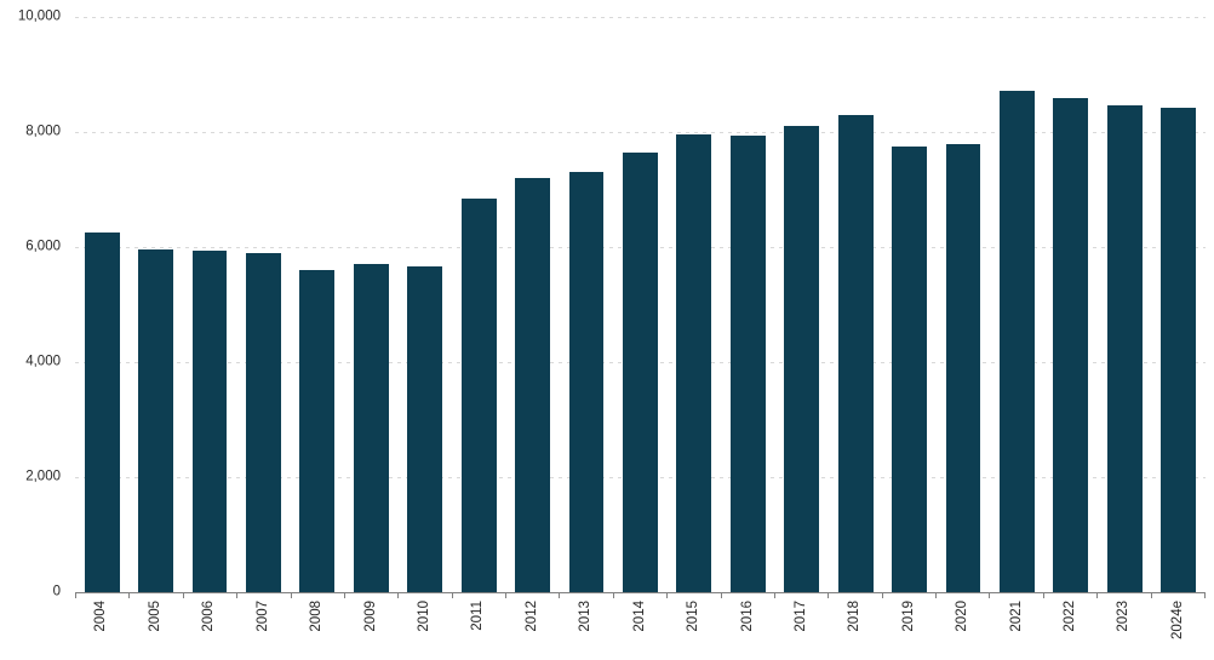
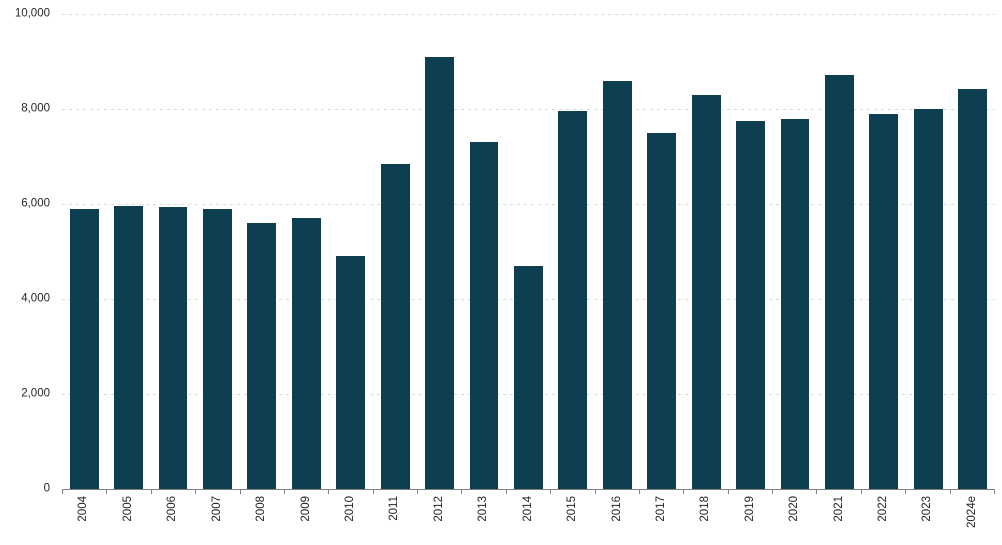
2004: 6200 -> 5900
2010: 5700 -> 4900
2012: 7200 -> 9100
2014: 7600 -> 4700
2016: 7900 -> 8600
2017: 8100 -> 7500
2022: 8600 -> 7900
2023: 8500 -> 8000
